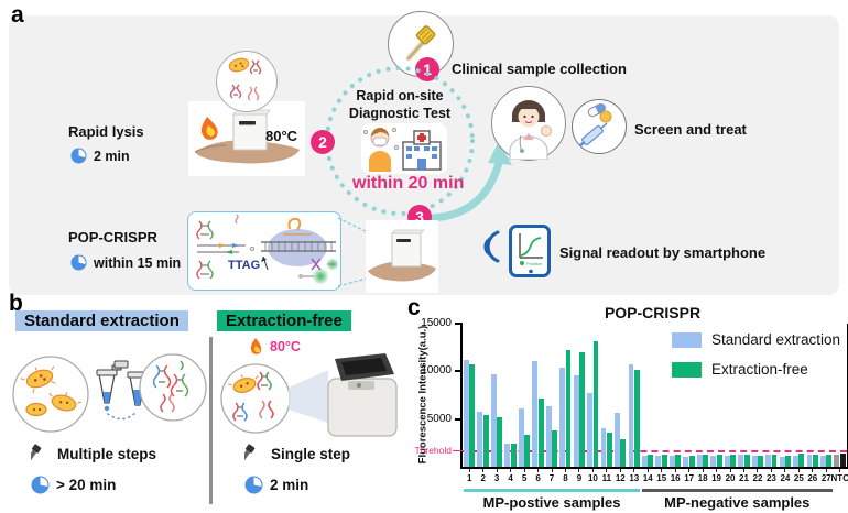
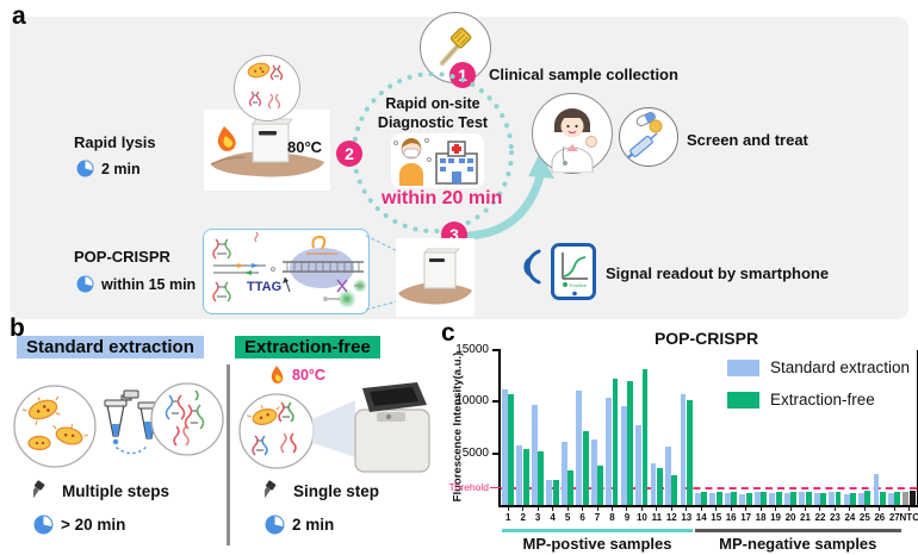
Standard extraction/26: 1000 -> 3000
